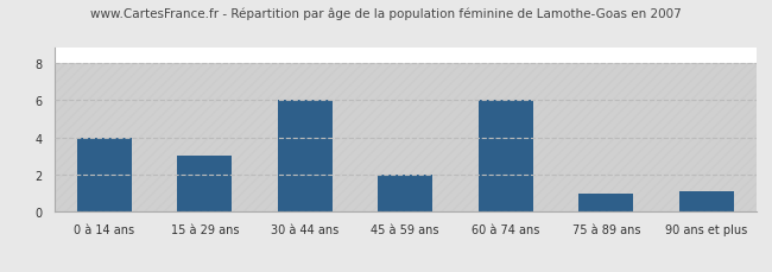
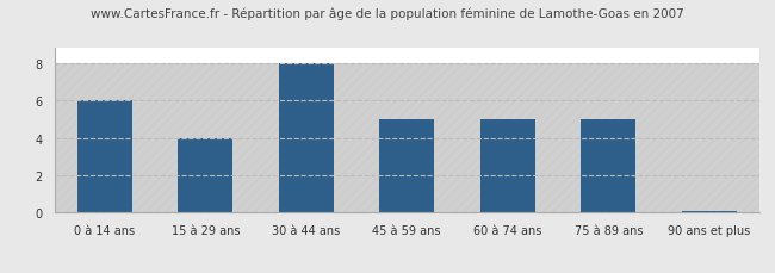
0 à 14 ans: 4.0 -> 6.0
15 à 29 ans: 3.0 -> 4.0
30 à 44 ans: 6.0 -> 8.0
45 à 59 ans: 2.0 -> 5.0
60 à 74 ans: 6.0 -> 5.0
75 à 89 ans: 1.0 -> 5.0
90 ans et plus: 1.1 -> 0.1
